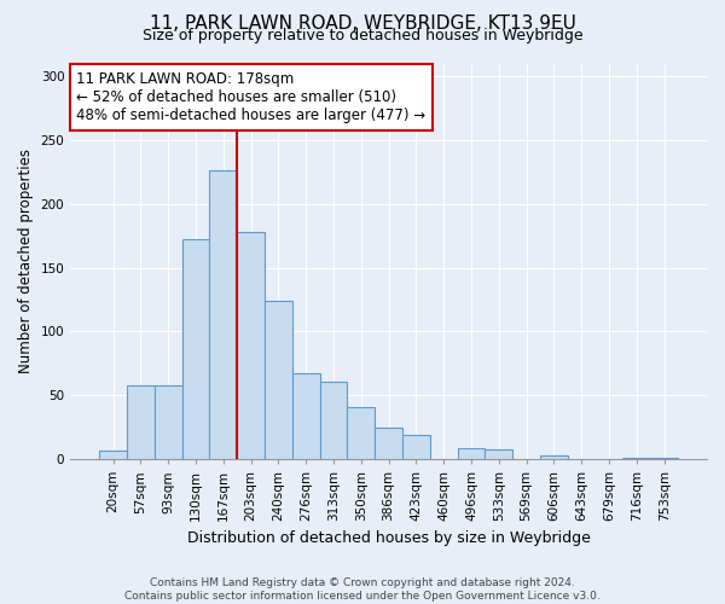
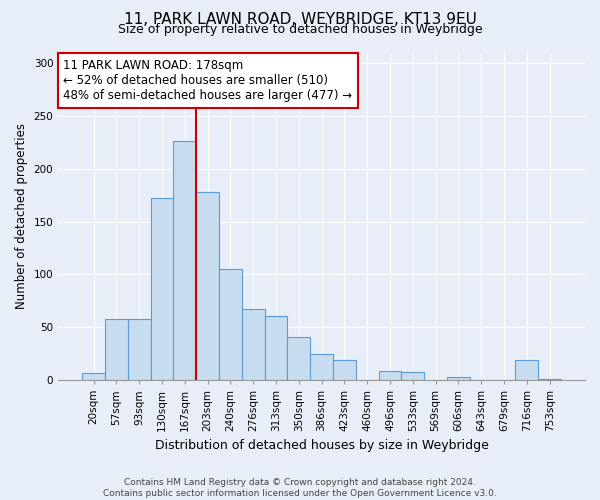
240sqm: 124 -> 105
716sqm: 1 -> 19
